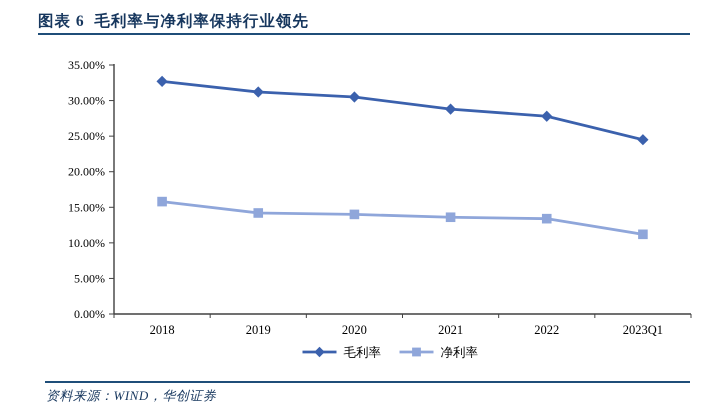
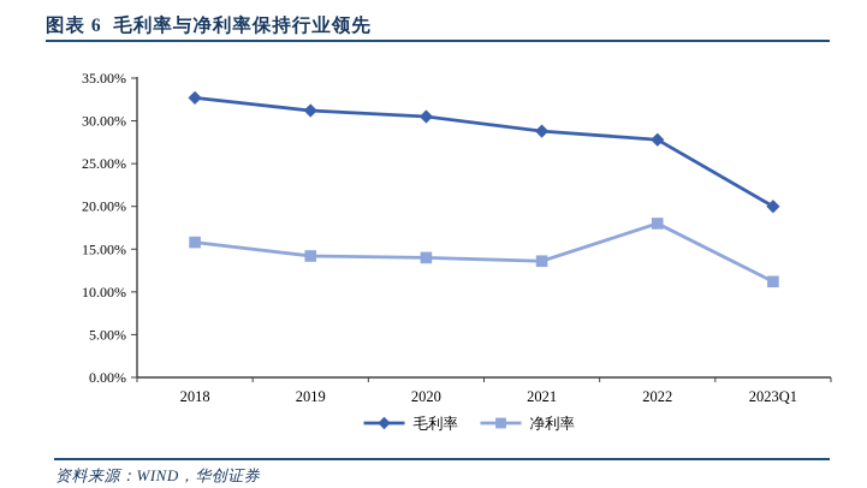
净利率/2022: 13% -> 18%
毛利率/2023Q1: 24% -> 20%
